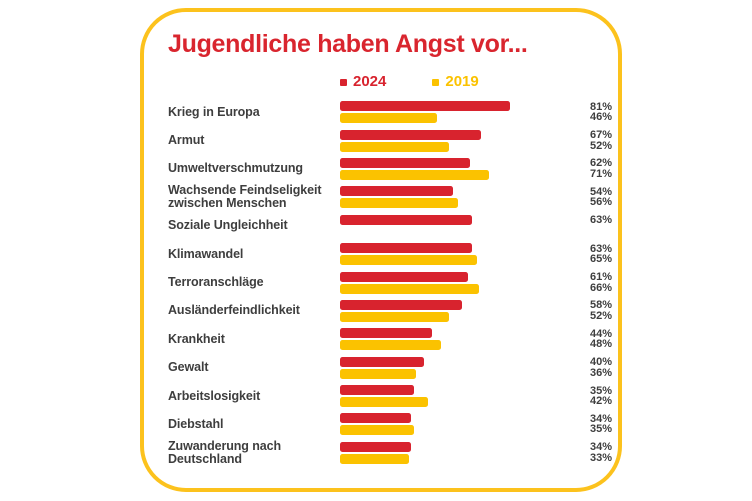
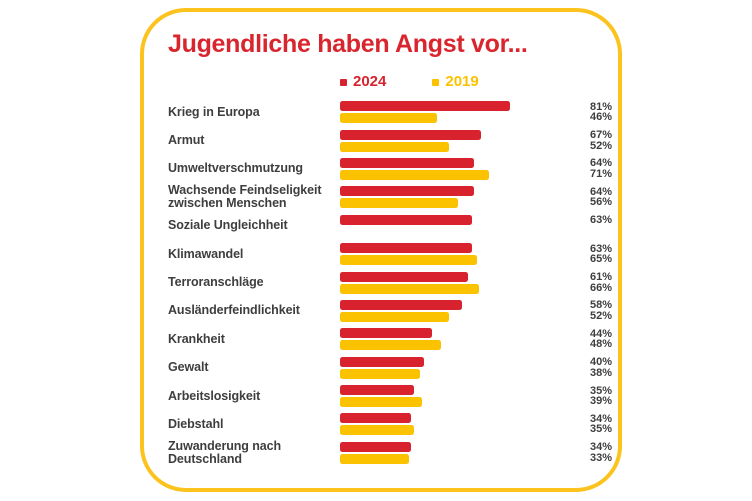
2024/Umweltverschmutzung: 62% -> 64%
2024/Wachsende Feindseligkeit zwischen Menschen: 54% -> 64%
2019/Gewalt: 36% -> 38%
2019/Arbeitslosigkeit: 42% -> 39%
